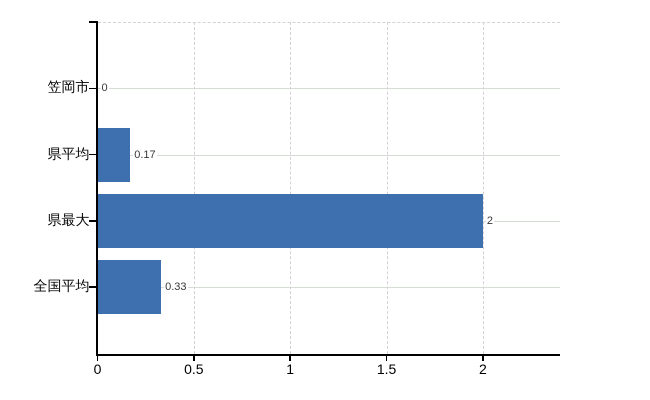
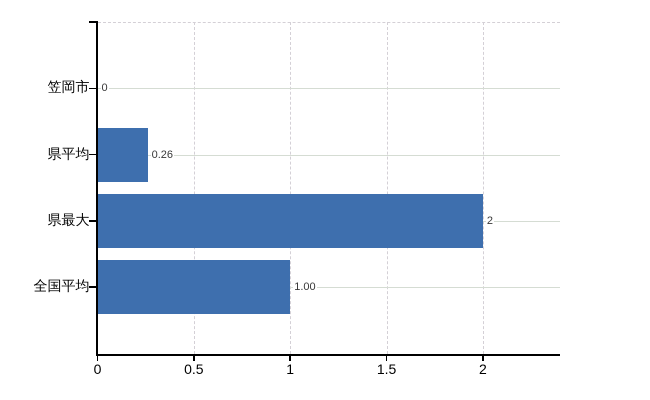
県平均: 0.17 -> 0.26
全国平均: 0.33 -> 1.00
